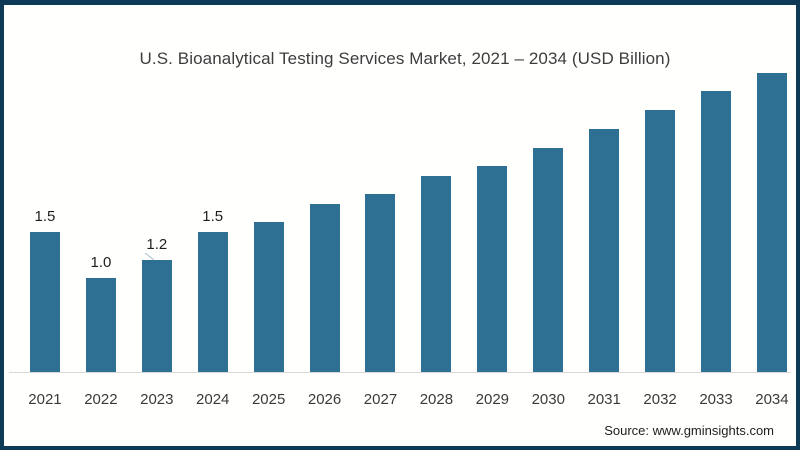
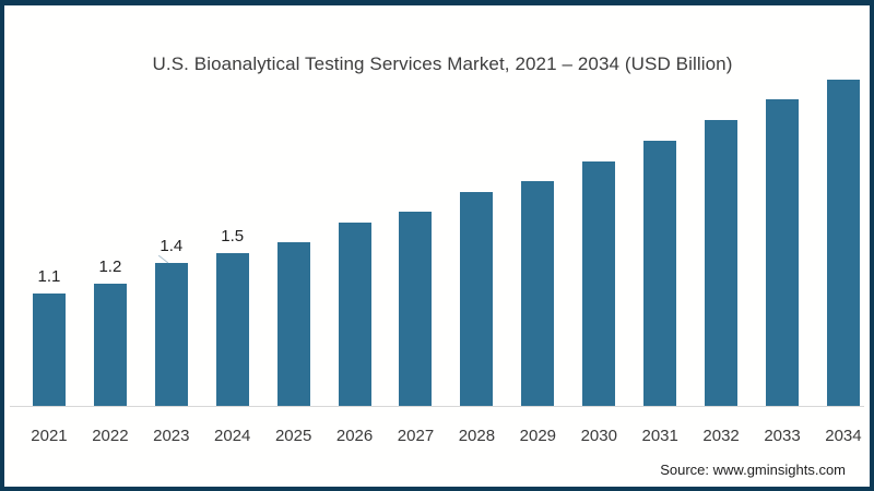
2021: 1.5 -> 1.1
2022: 1.0 -> 1.2
2023: 1.2 -> 1.4
